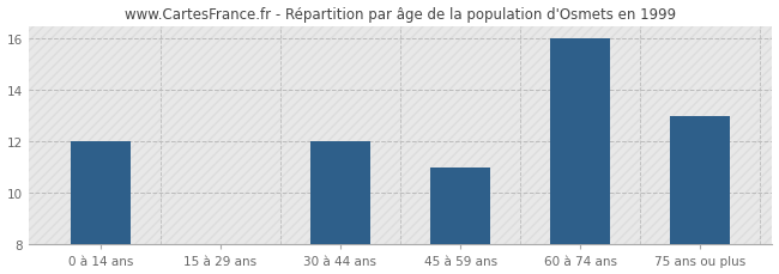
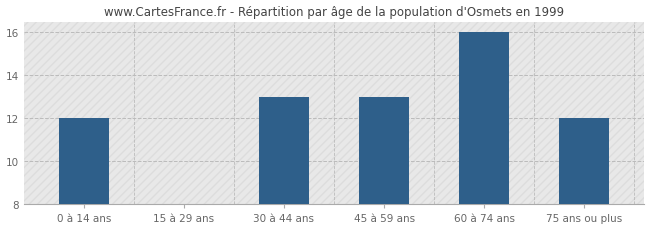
30 à 44 ans: 12.00 -> 13.00
45 à 59 ans: 11.00 -> 13.00
75 ans ou plus: 13.00 -> 12.00
